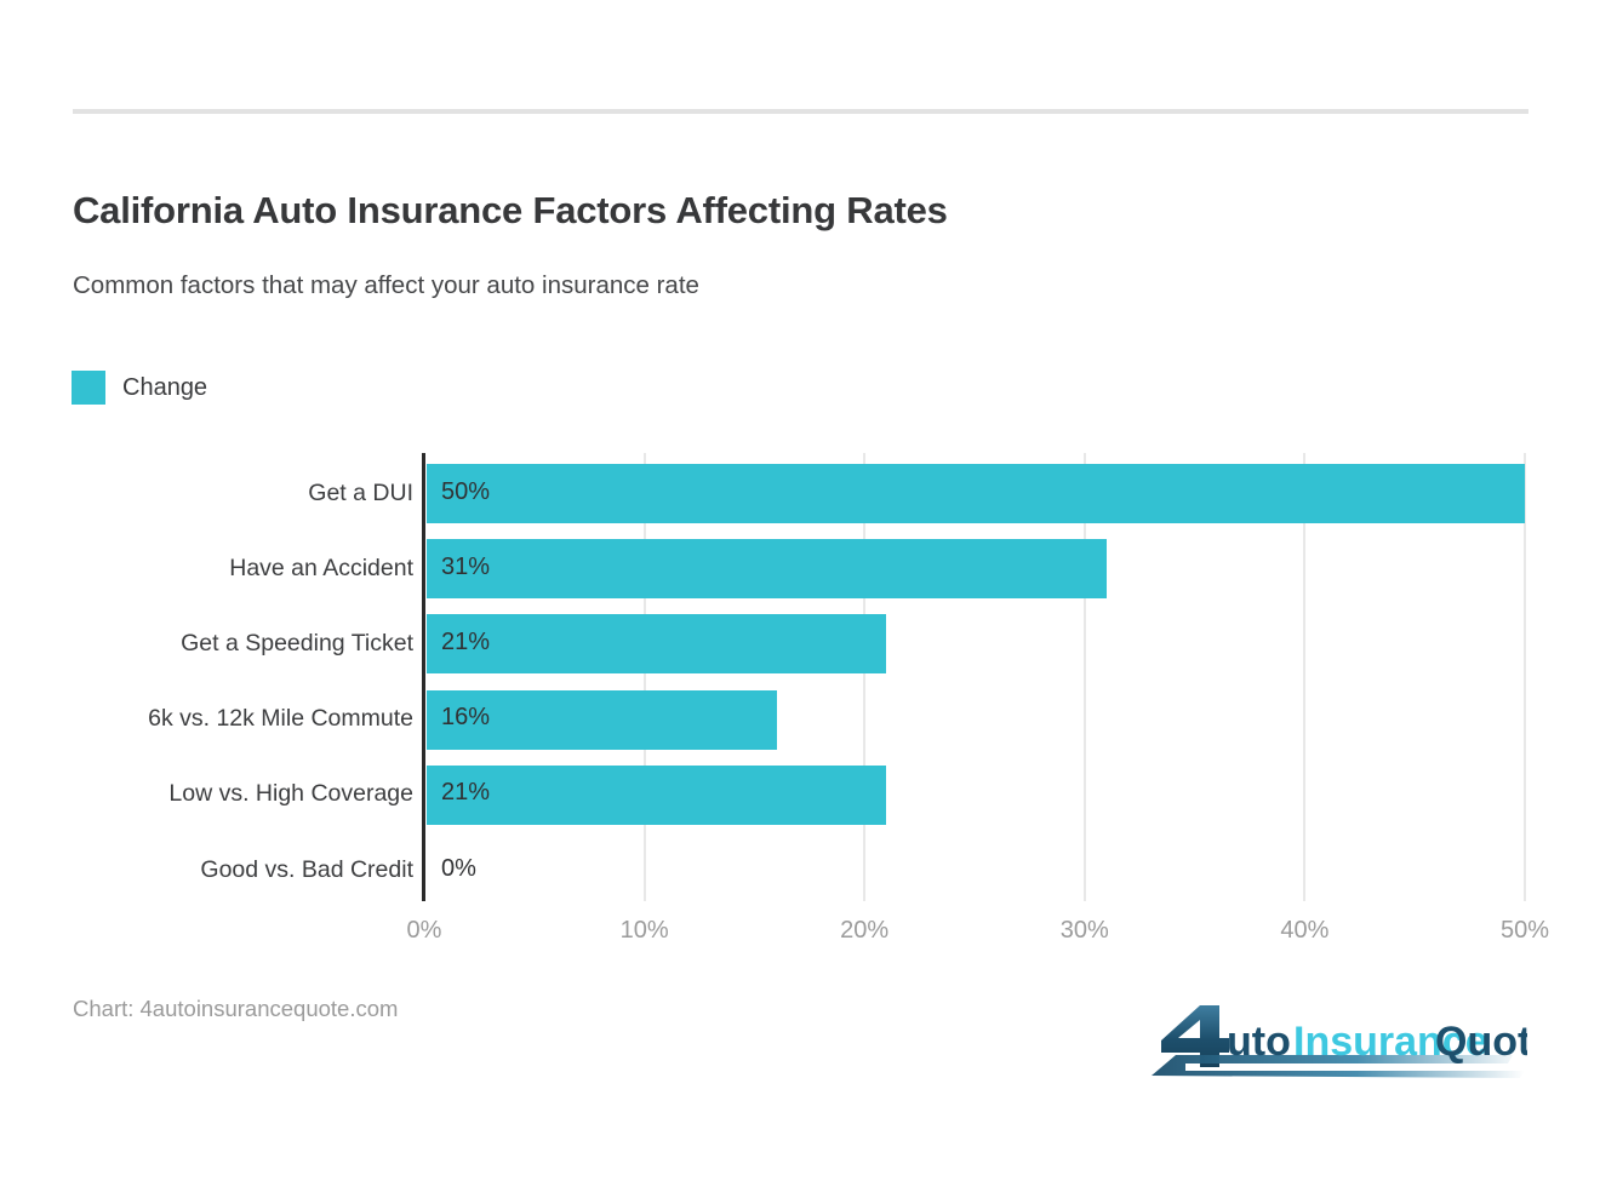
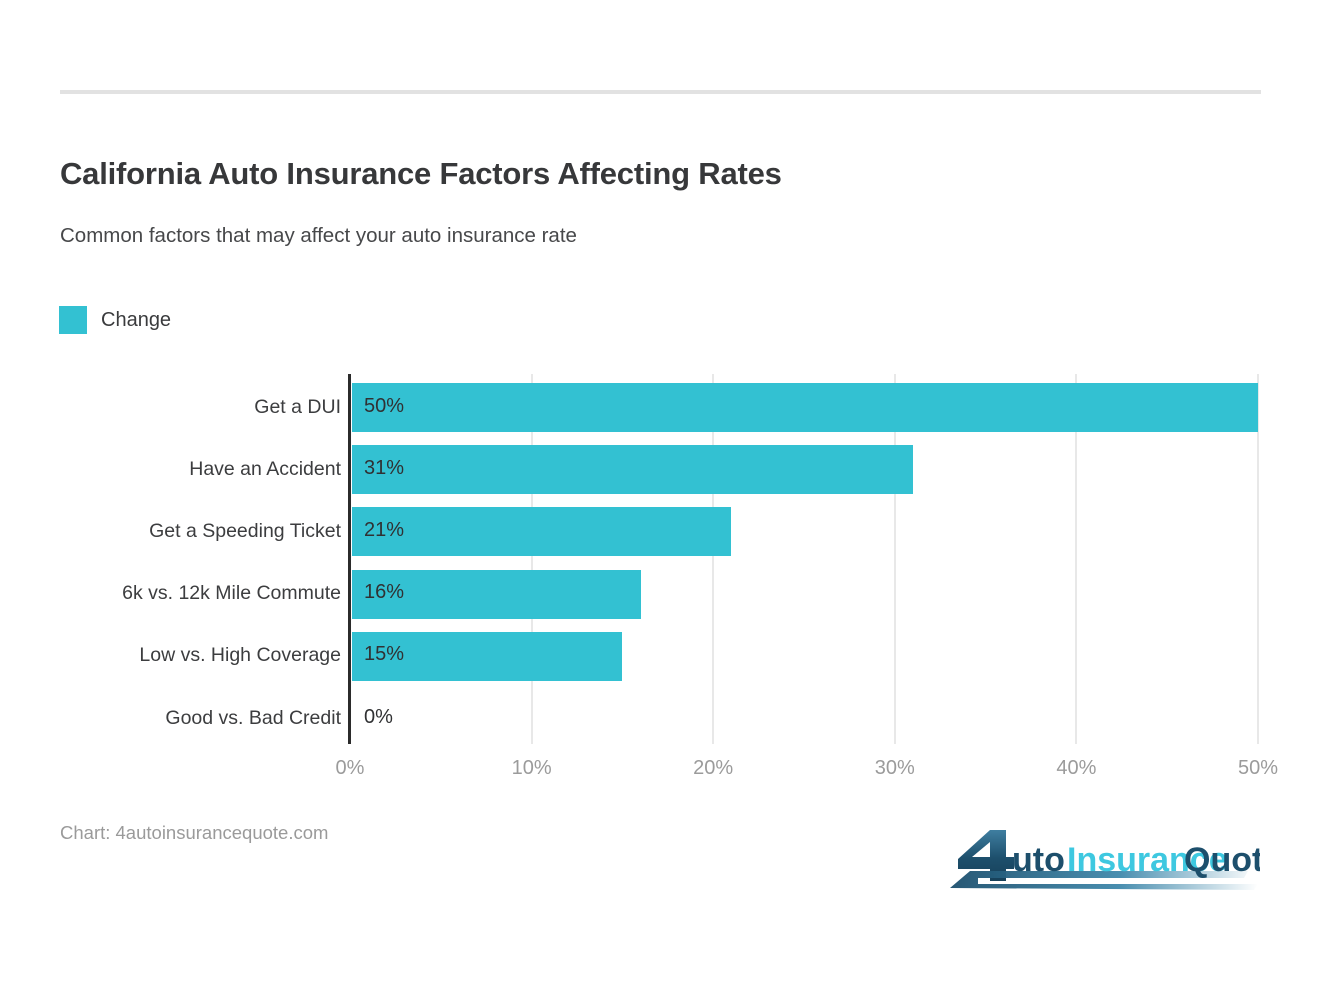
Low vs. High Coverage: 21% -> 15%
